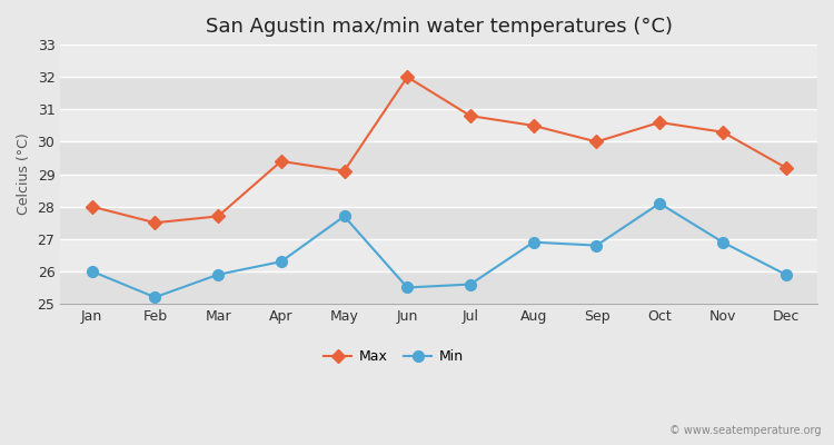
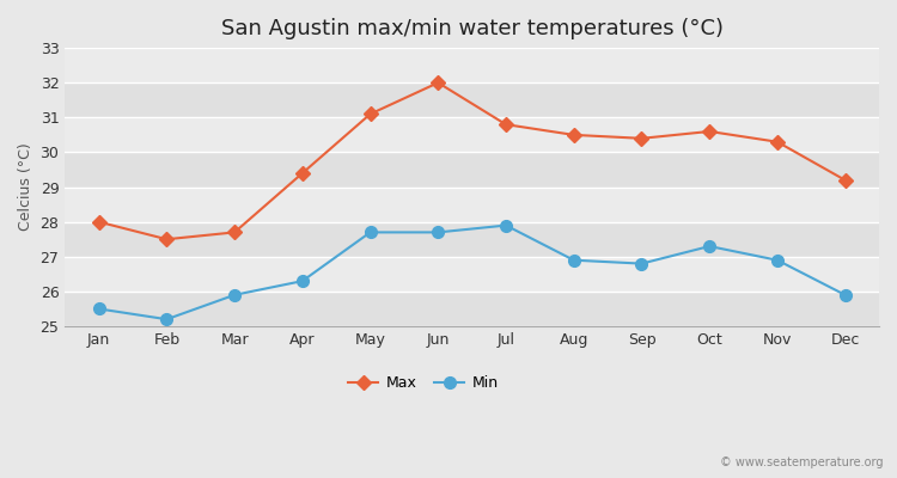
Min/Jan: 26.0 -> 25.5
Max/May: 29.1 -> 31.1
Min/Jun: 25.5 -> 27.7
Min/Jul: 25.6 -> 27.9
Max/Sep: 30.0 -> 30.4
Min/Oct: 28.1 -> 27.3
